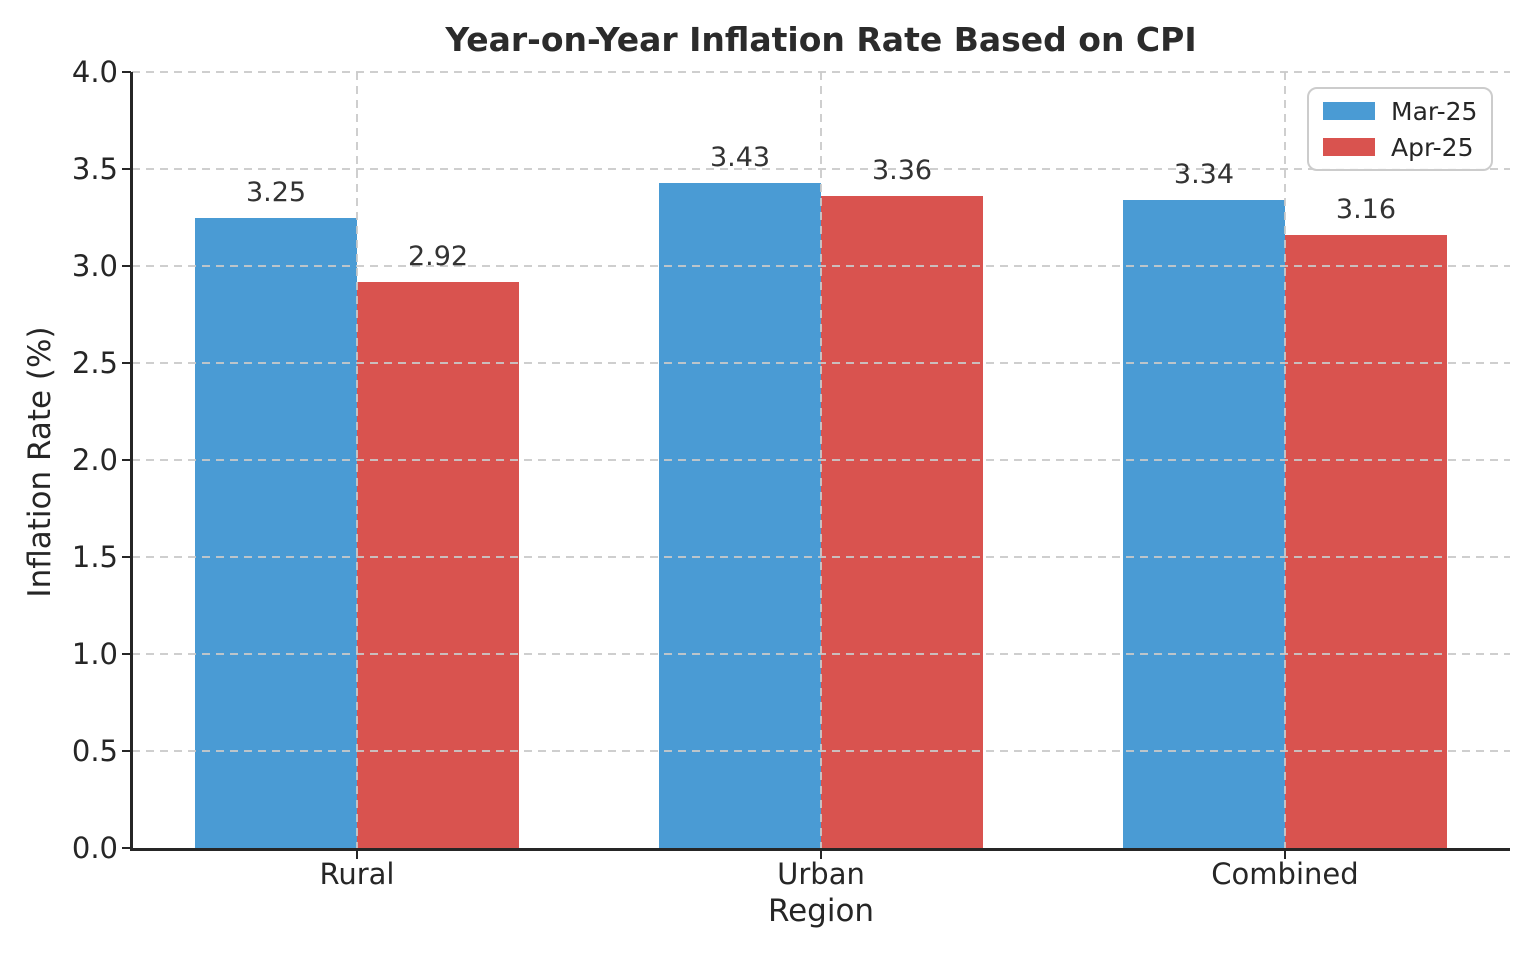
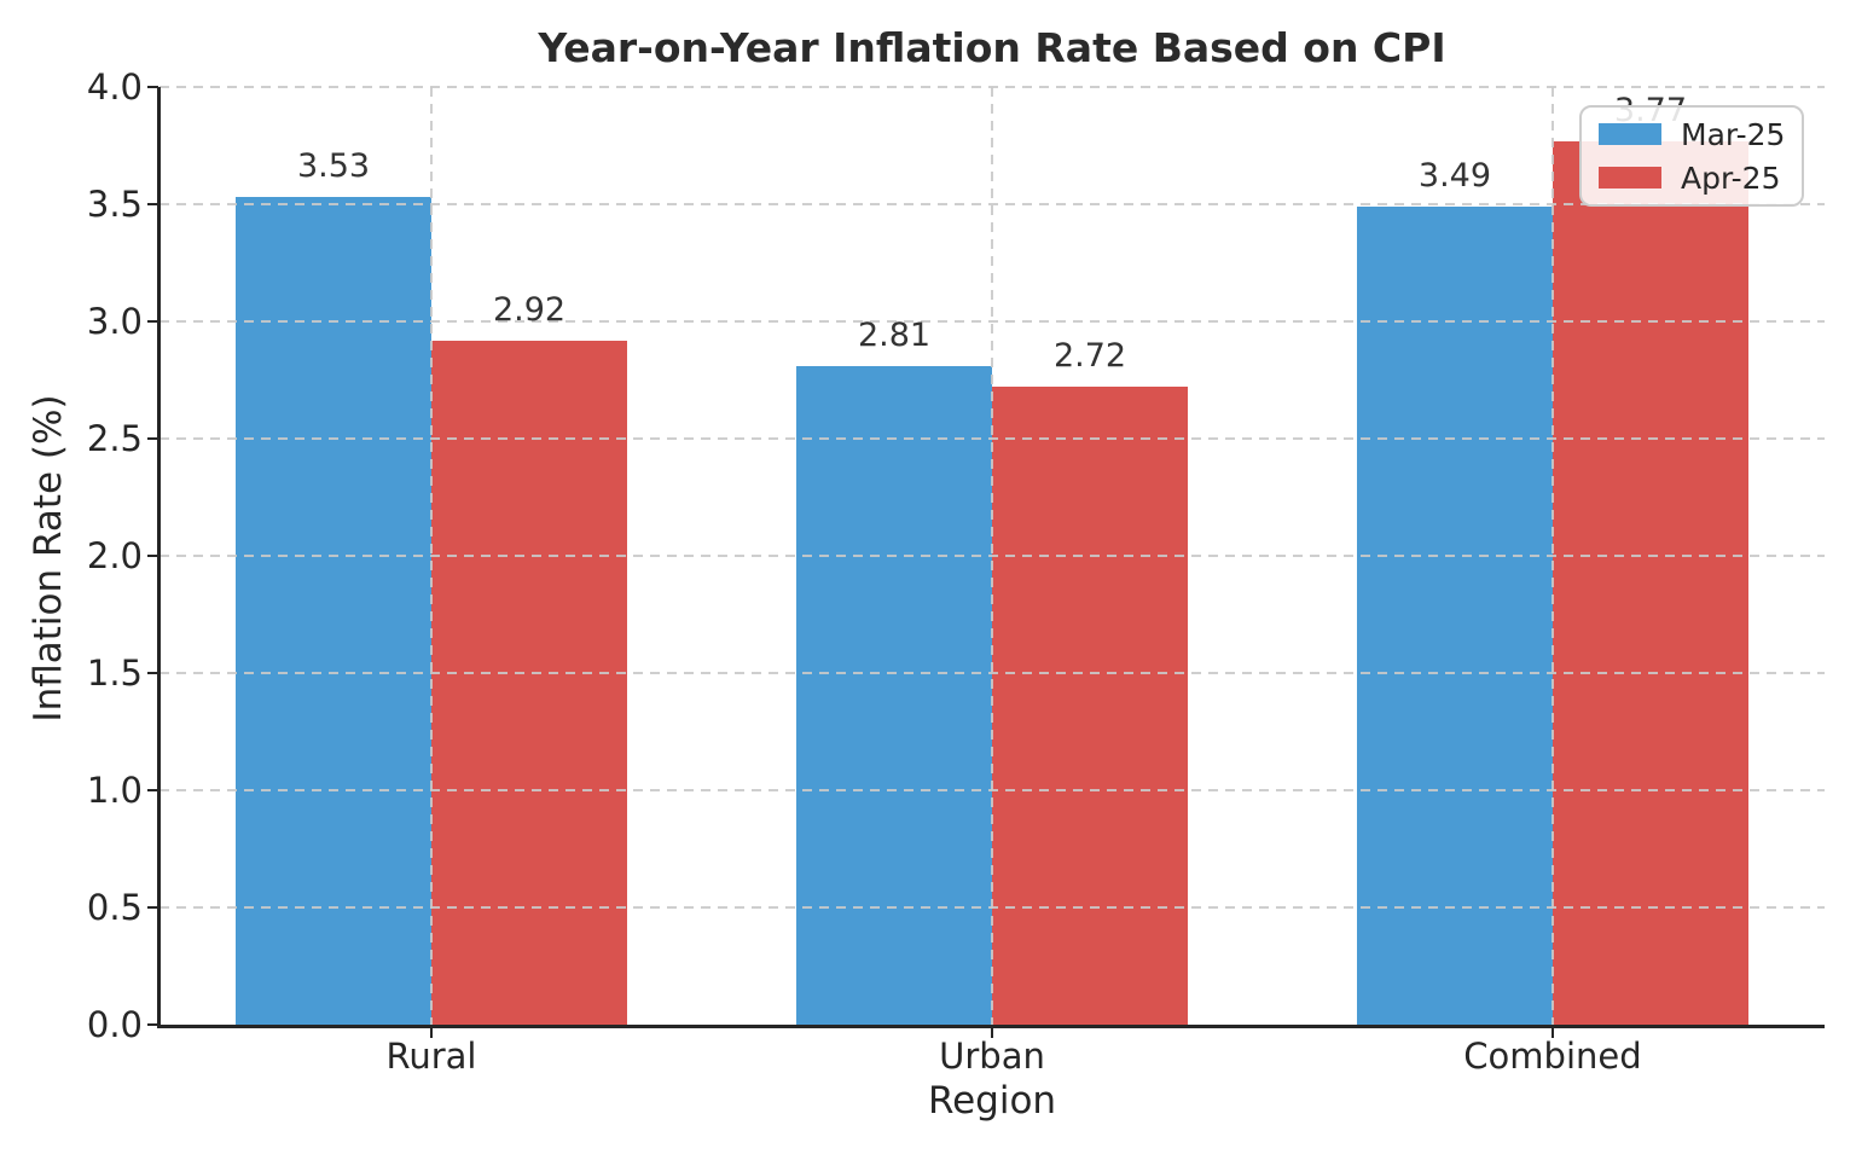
Mar-25/Rural: 3.25 -> 3.53
Mar-25/Urban: 3.43 -> 2.81
Apr-25/Urban: 3.36 -> 2.72
Mar-25/Combined: 3.34 -> 3.49
Apr-25/Combined: 3.16 -> 3.77
